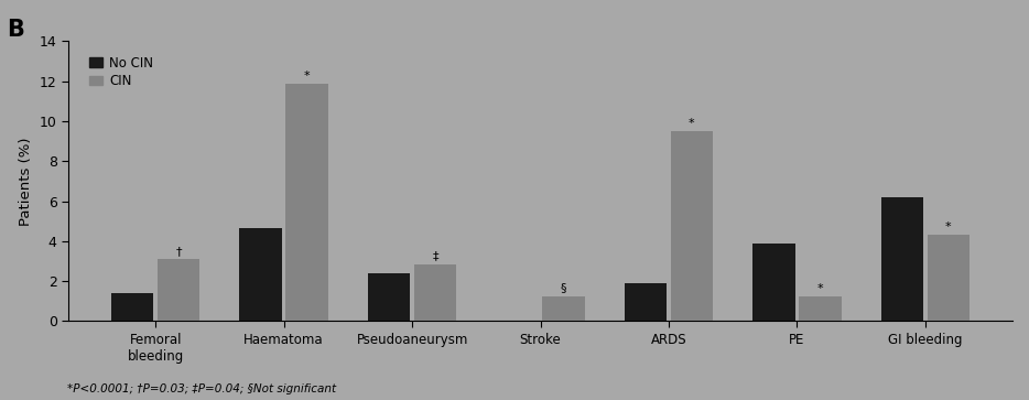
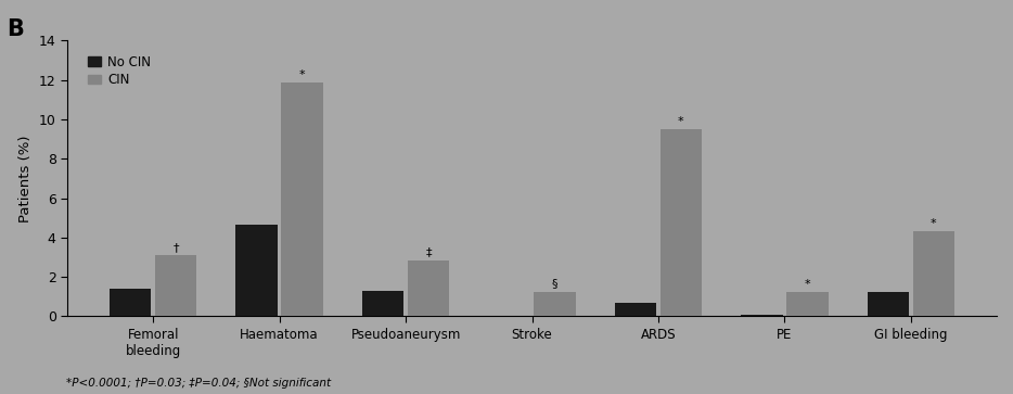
No CIN/Pseudoaneurysm: 2.4 -> 1.3
No CIN/ARDS: 1.9 -> 0.7
No CIN/PE: 3.9 -> 0.1
No CIN/GI bleeding: 6.2 -> 1.2
